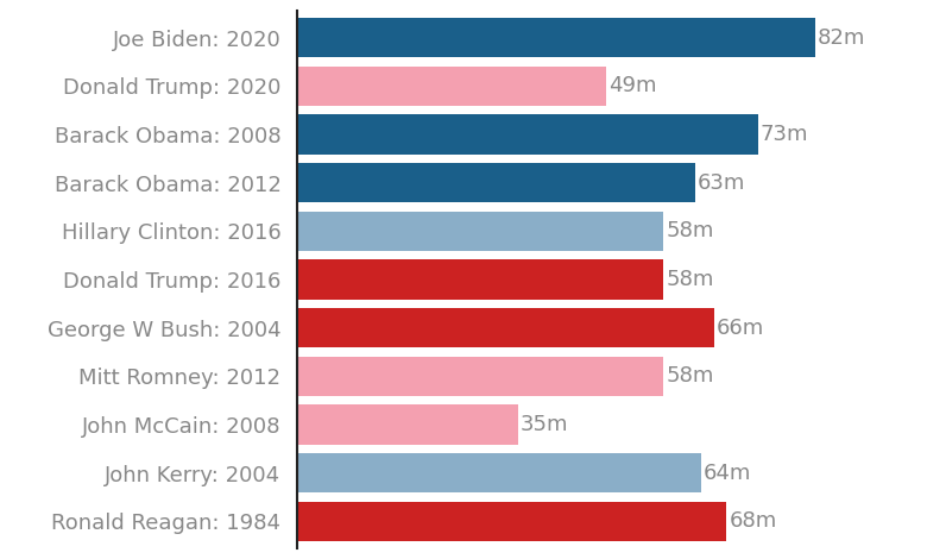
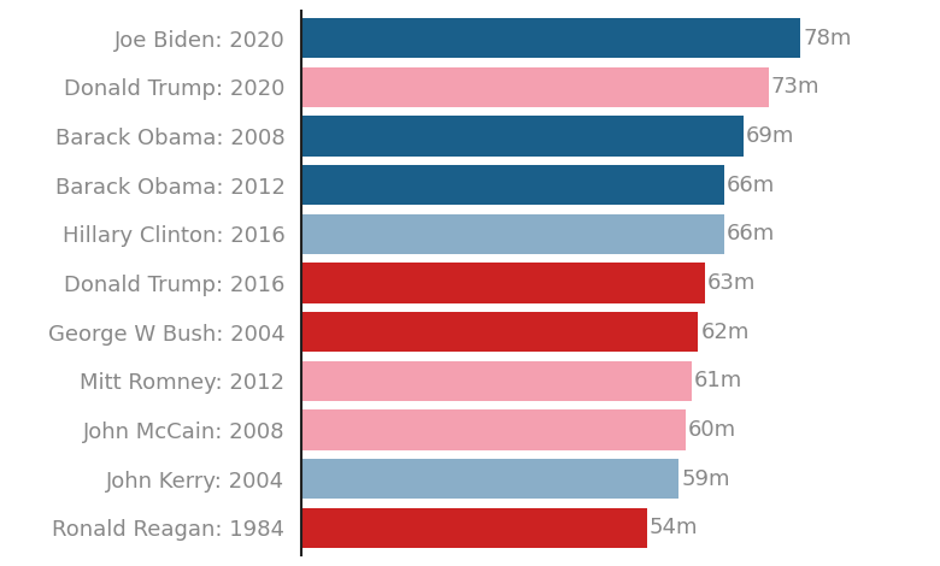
Joe Biden: 2020: 82m -> 78m
Donald Trump: 2020: 49m -> 73m
Barack Obama: 2008: 73m -> 69m
Barack Obama: 2012: 63m -> 66m
Hillary Clinton: 2016: 58m -> 66m
Donald Trump: 2016: 58m -> 63m
George W Bush: 2004: 66m -> 62m
Mitt Romney: 2012: 58m -> 61m
John McCain: 2008: 35m -> 60m
John Kerry: 2004: 64m -> 59m
Ronald Reagan: 1984: 68m -> 54m
